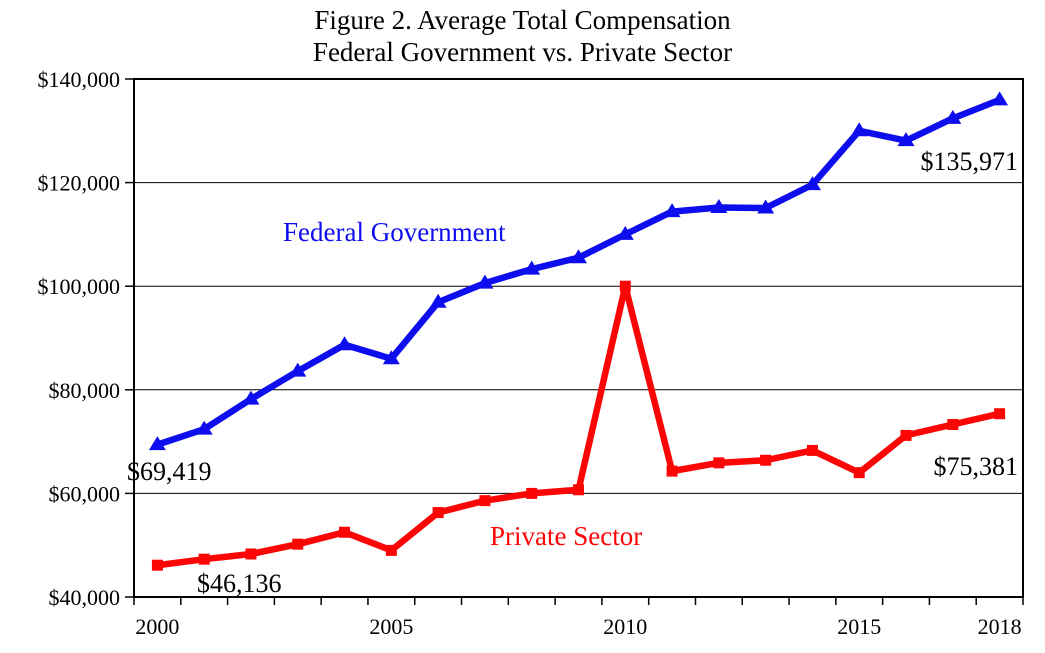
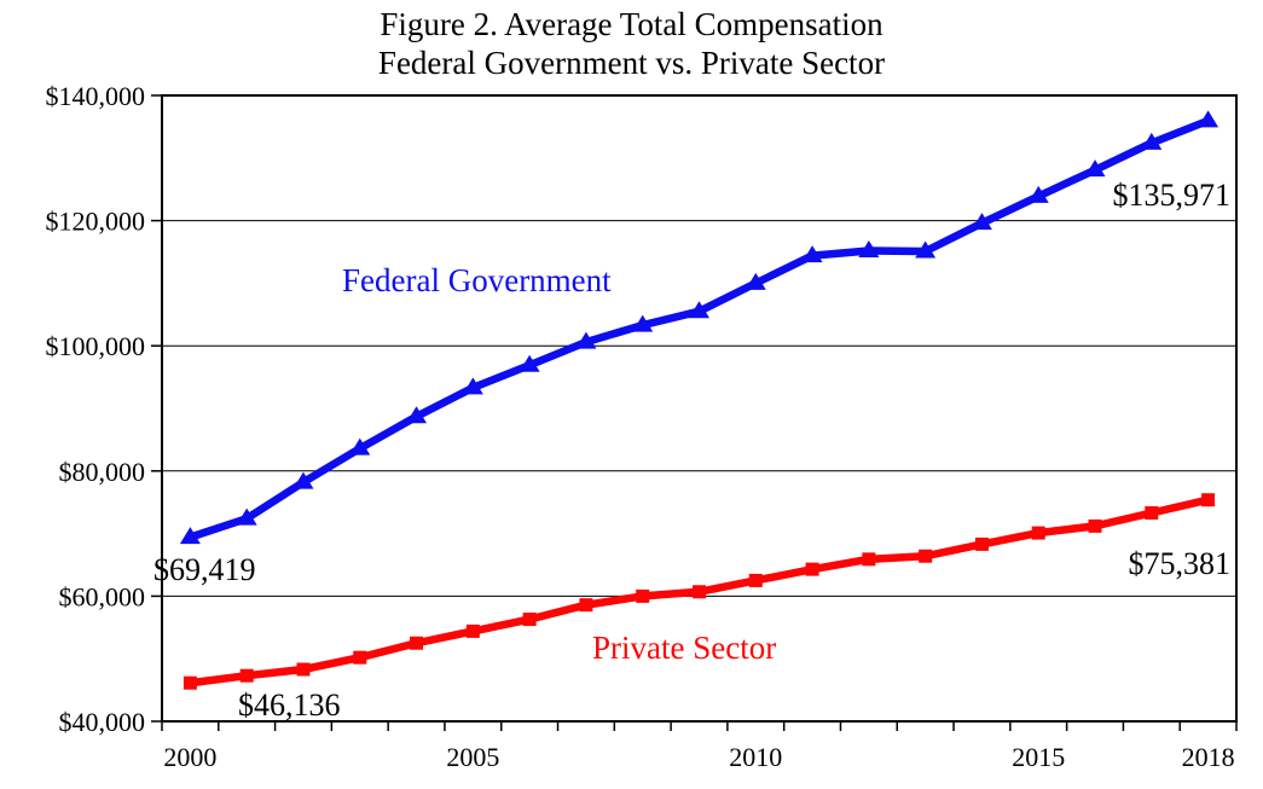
Federal Government/2005: $86000 -> $93000
Private Sector/2005: $49000 -> $54000
Private Sector/2010: $100000 -> $62000
Federal Government/2015: $130000 -> $124000
Private Sector/2015: $64000 -> $70000
